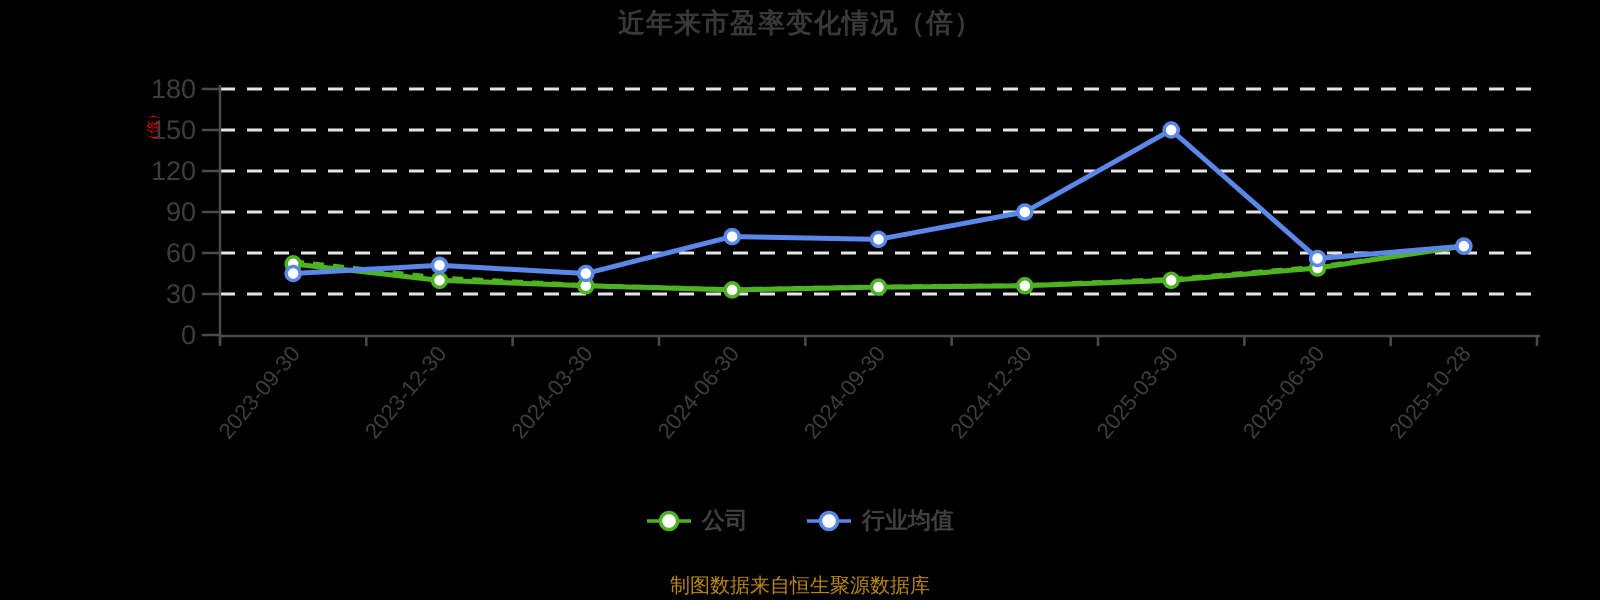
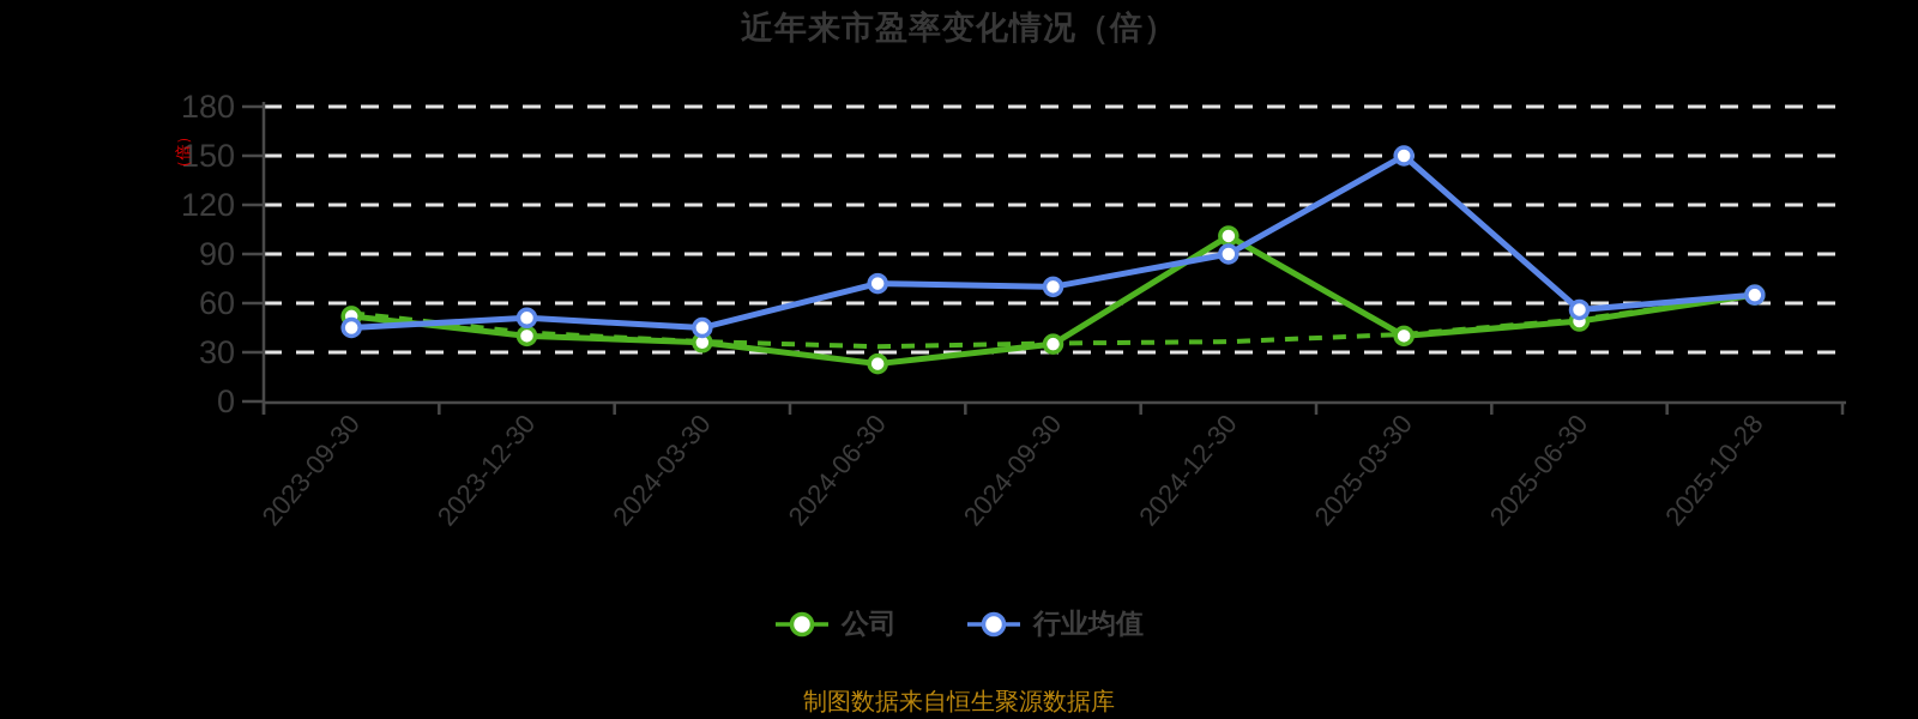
公司/2024-06-30: 33 -> 23
公司/2024-12-30: 36 -> 101
